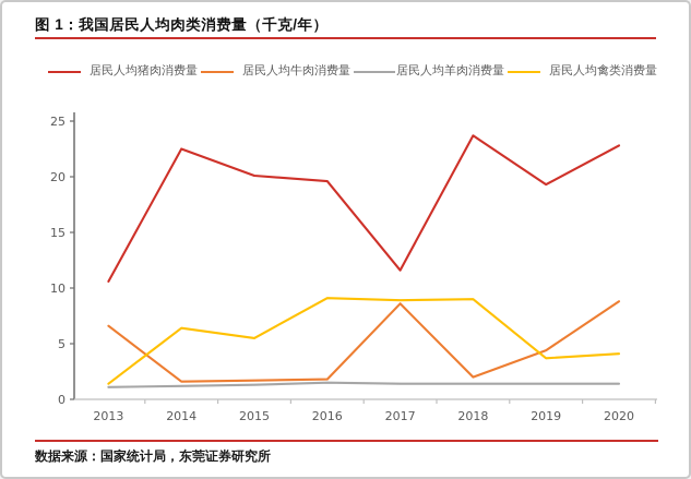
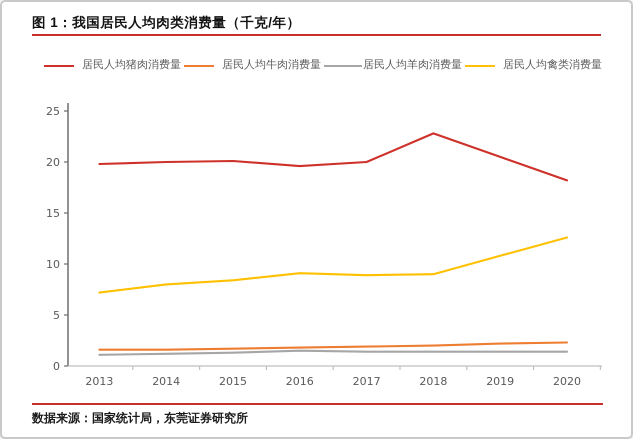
居民人均猪肉消费量/2013: 10.6 -> 19.8
居民人均牛肉消费量/2013: 6.6 -> 1.6
居民人均禽类消费量/2013: 1.4 -> 7.2
居民人均猪肉消费量/2014: 22.5 -> 20.0
居民人均禽类消费量/2014: 6.4 -> 8.0
居民人均禽类消费量/2015: 5.5 -> 8.4
居民人均猪肉消费量/2017: 11.6 -> 20.0
居民人均牛肉消费量/2017: 8.6 -> 1.9
居民人均猪肉消费量/2018: 23.7 -> 22.8
居民人均猪肉消费量/2019: 19.3 -> 20.5
居民人均牛肉消费量/2019: 4.4 -> 2.2
居民人均禽类消费量/2019: 3.7 -> 10.8
居民人均猪肉消费量/2020: 22.8 -> 18.2
居民人均牛肉消费量/2020: 8.8 -> 2.3
居民人均禽类消费量/2020: 4.1 -> 12.6
